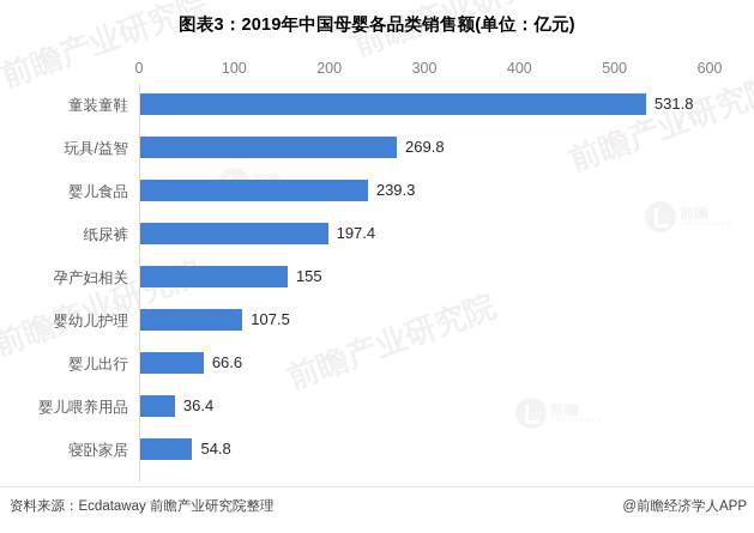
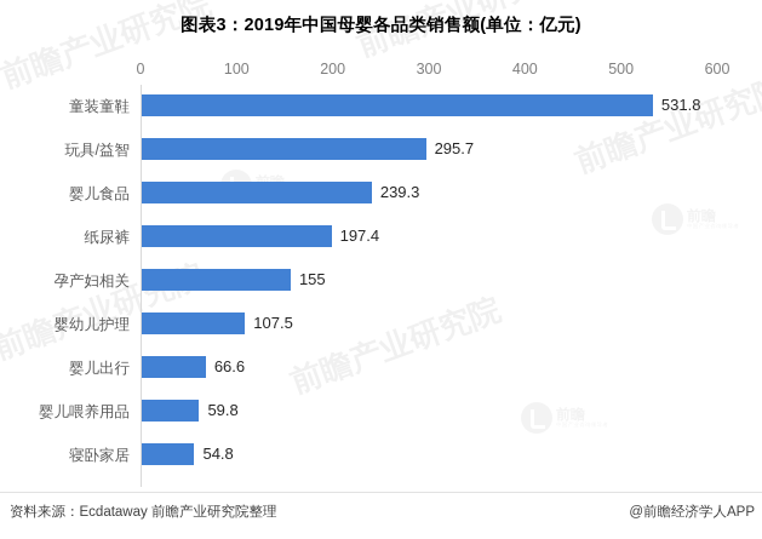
玩具/益智: 269.8 -> 295.7
婴儿喂养用品: 36.4 -> 59.8
